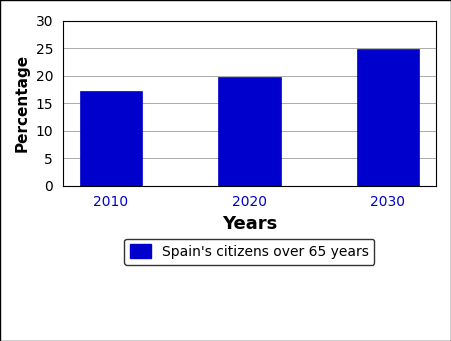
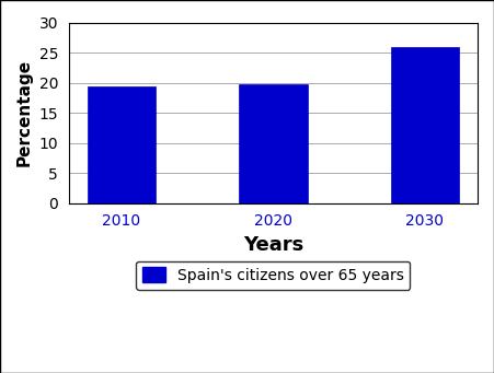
2010: 17.2 -> 19.4
2030: 24.8 -> 26.0
